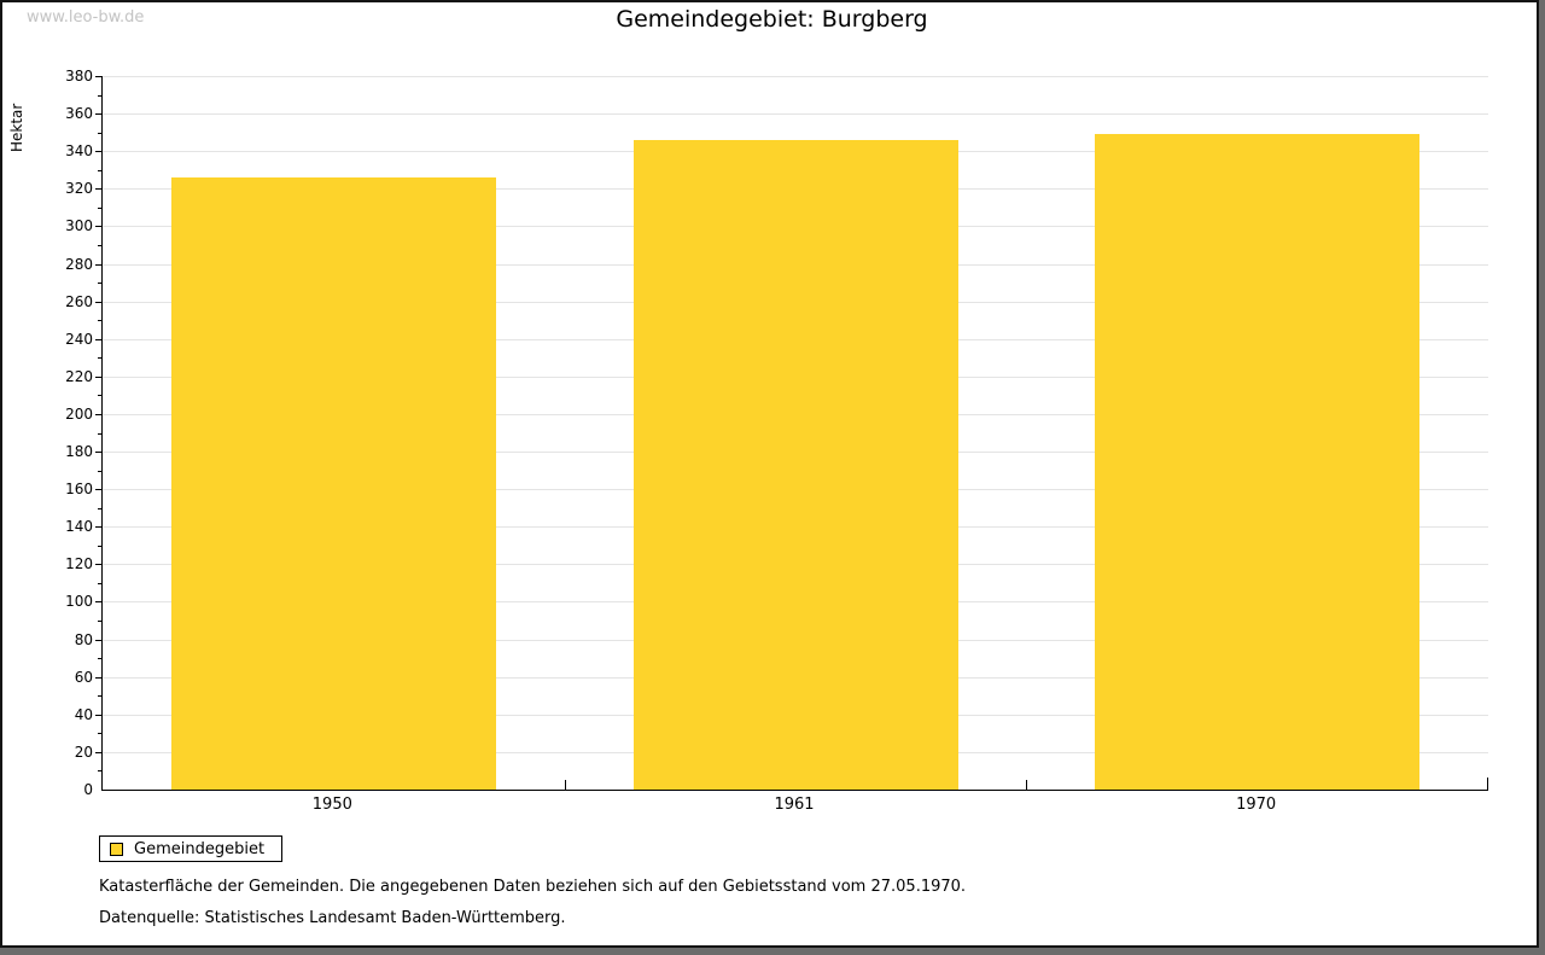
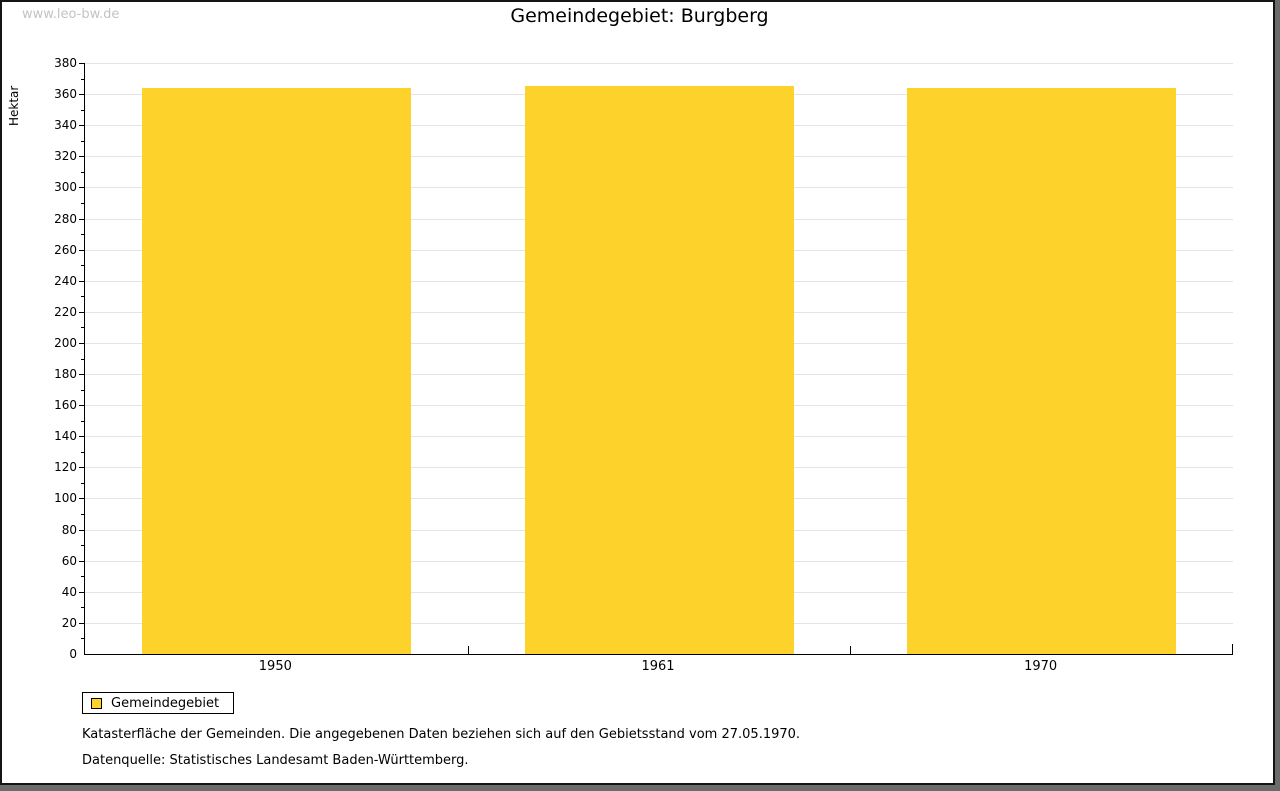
1950: 326 -> 364
1961: 346 -> 365
1970: 349 -> 364
